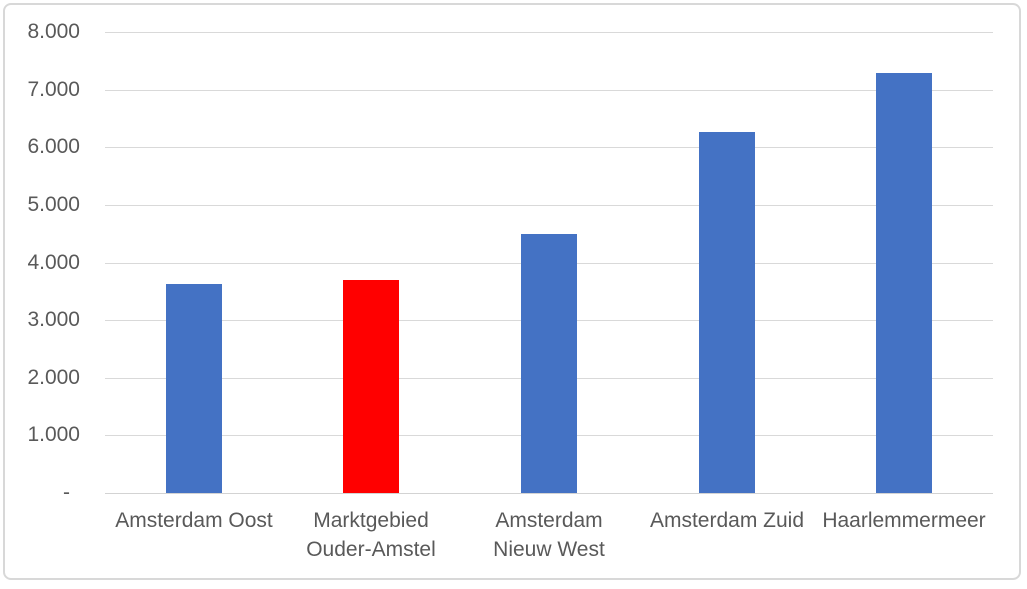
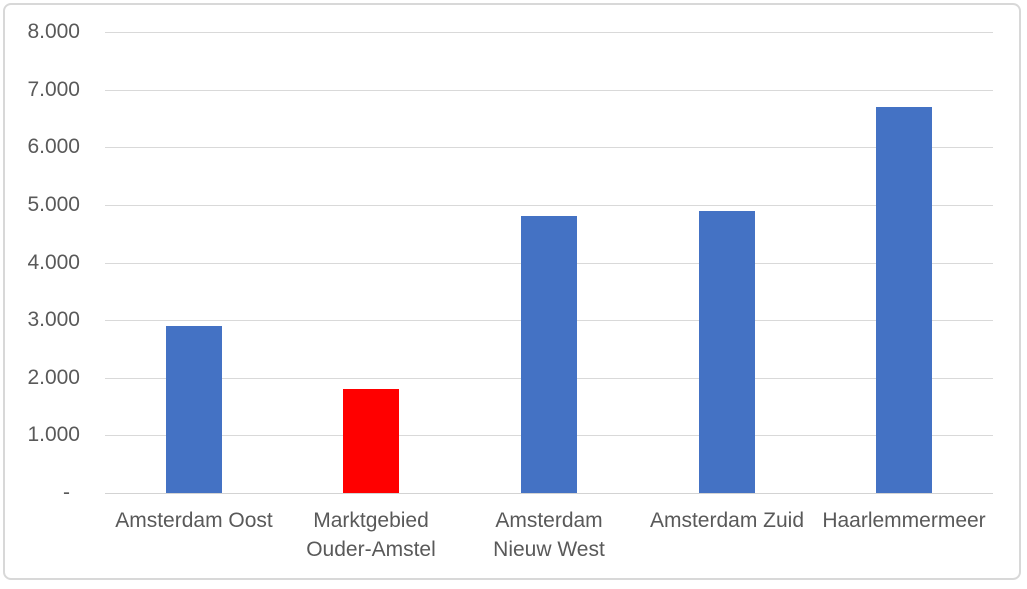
Amsterdam Oost: 3600 -> 2900
Marktgebied Ouder-Amstel: 3700 -> 1800
Amsterdam Nieuw West: 4500 -> 4800
Amsterdam Zuid: 6300 -> 4900
Haarlemmermeer: 7300 -> 6700
